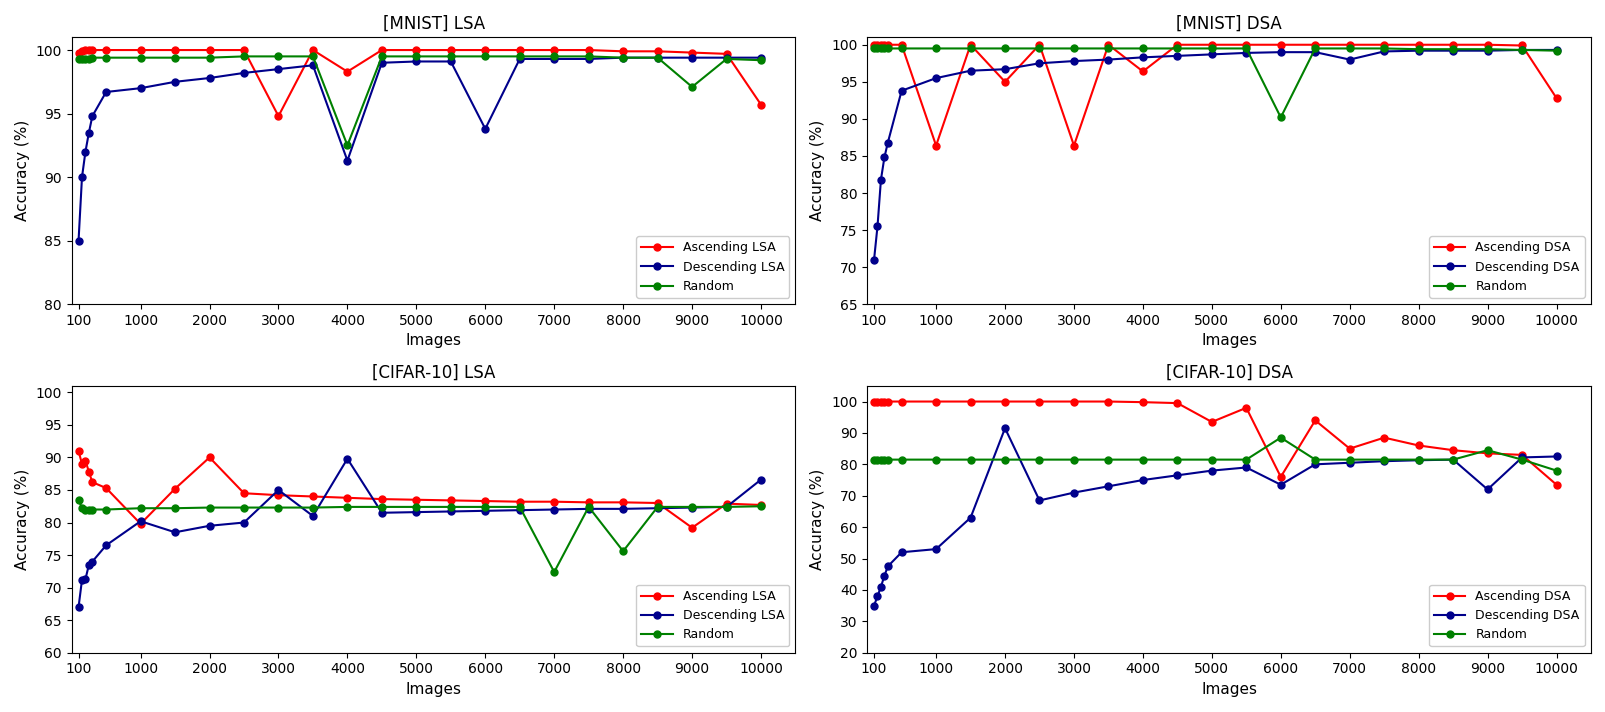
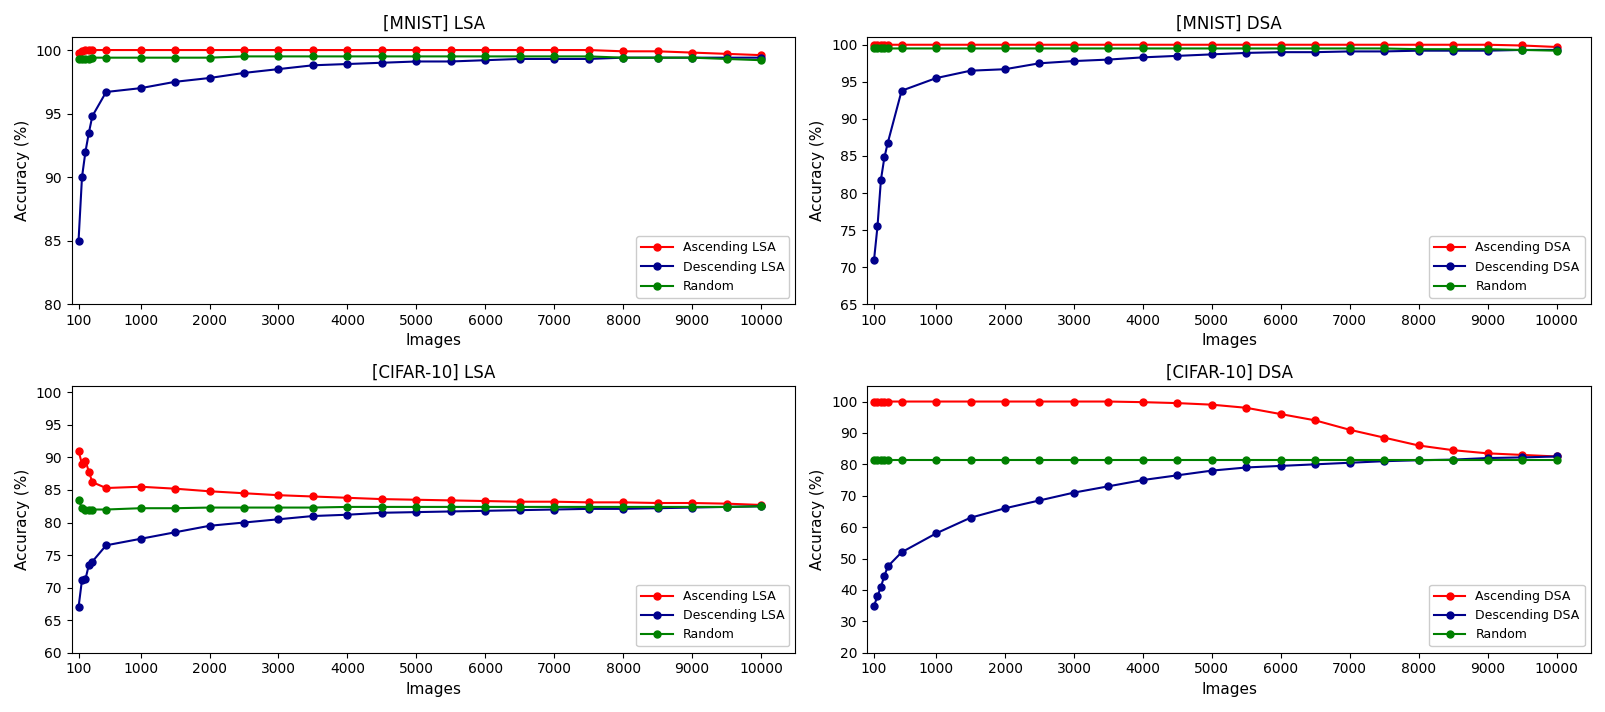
[MNIST] LSA/Ascending LSA/3000: 94.8 -> 100.0
[MNIST] LSA/Ascending LSA/4000: 98.3 -> 100.0
[MNIST] LSA/Descending LSA/4000: 91.3 -> 98.9
[MNIST] LSA/Random/4000: 92.5 -> 99.5
[MNIST] LSA/Descending LSA/6000: 93.8 -> 99.2
[MNIST] LSA/Random/9000: 97.1 -> 99.4
[MNIST] LSA/Ascending LSA/10000: 95.7 -> 99.6
[MNIST] DSA/Ascending DSA/1000: 86.4 -> 100.0
[MNIST] DSA/Ascending DSA/2000: 95.0 -> 100.0
[MNIST] DSA/Ascending DSA/3000: 86.4 -> 100.0
[MNIST] DSA/Ascending DSA/4000: 96.4 -> 100.0
[MNIST] DSA/Random/6000: 90.2 -> 99.5
[MNIST] DSA/Descending DSA/7000: 98.0 -> 99.1
[MNIST] DSA/Ascending DSA/10000: 92.8 -> 99.7
[CIFAR-10] LSA/Ascending LSA/1000: 79.8 -> 85.5
[CIFAR-10] LSA/Descending LSA/1000: 80.2 -> 77.5
[CIFAR-10] LSA/Ascending LSA/2000: 90.0 -> 84.8
[CIFAR-10] LSA/Descending LSA/3000: 85.0 -> 80.5
[CIFAR-10] LSA/Descending LSA/4000: 89.8 -> 81.2
[CIFAR-10] LSA/Random/7000: 72.4 -> 82.4
[CIFAR-10] LSA/Random/8000: 75.6 -> 82.4
[CIFAR-10] LSA/Ascending LSA/9000: 79.2 -> 83.0
[CIFAR-10] LSA/Descending LSA/10000: 86.6 -> 82.5
[CIFAR-10] DSA/Descending DSA/1000: 53.0 -> 58.0
[CIFAR-10] DSA/Descending DSA/2000: 91.5 -> 66.0
[CIFAR-10] DSA/Ascending DSA/5000: 93.5 -> 99.0
[CIFAR-10] DSA/Ascending DSA/6000: 76.0 -> 96.0
[CIFAR-10] DSA/Descending DSA/6000: 73.5 -> 79.5
[CIFAR-10] DSA/Random/6000: 88.5 -> 81.5
[CIFAR-10] DSA/Ascending DSA/7000: 85.0 -> 91.0
[CIFAR-10] DSA/Descending DSA/9000: 72.0 -> 82.0
[CIFAR-10] DSA/Random/9000: 84.5 -> 81.5
[CIFAR-10] DSA/Ascending DSA/10000: 73.5 -> 82.5
[CIFAR-10] DSA/Random/10000: 78.0 -> 81.5
